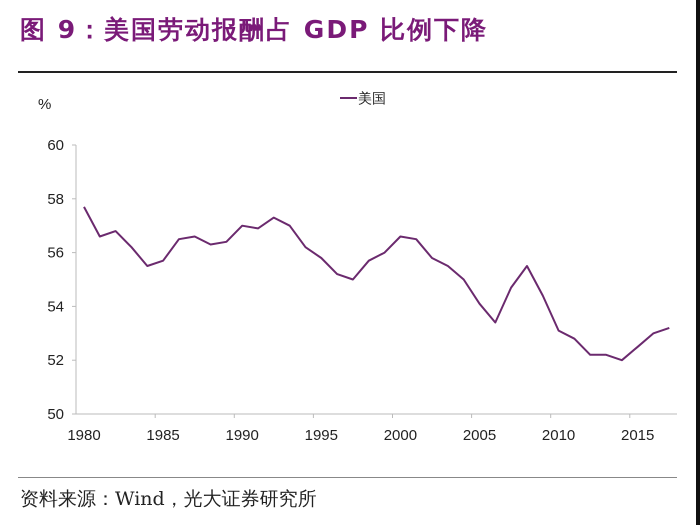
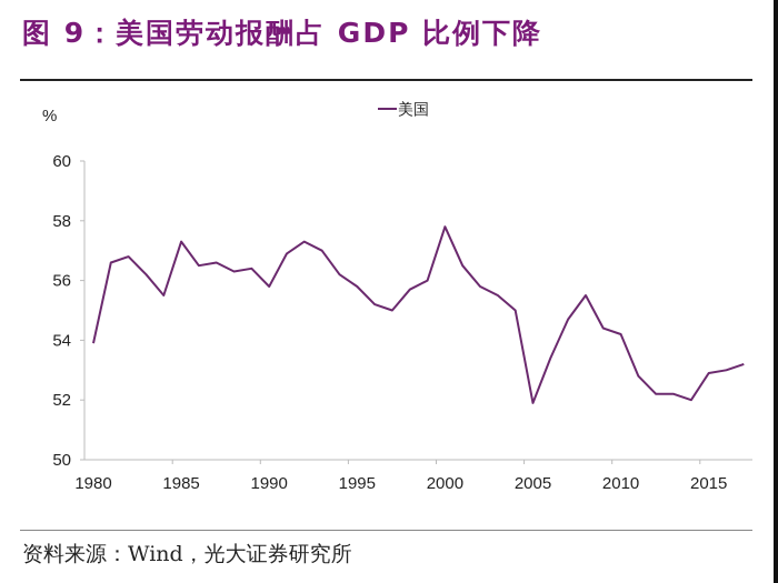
1980: 57.7 -> 53.9
1985: 55.7 -> 57.3
1990: 57.0 -> 55.8
2000: 56.6 -> 57.8
2005: 54.1 -> 51.9
2010: 53.1 -> 54.2
2015: 52.5 -> 52.9
